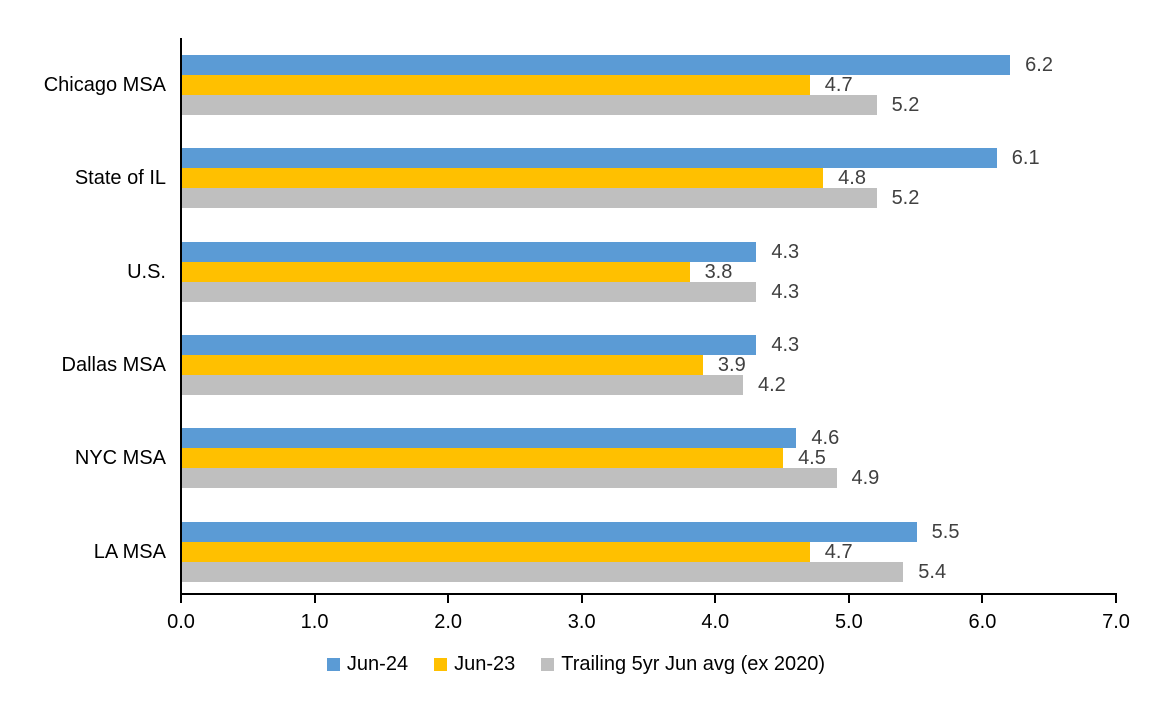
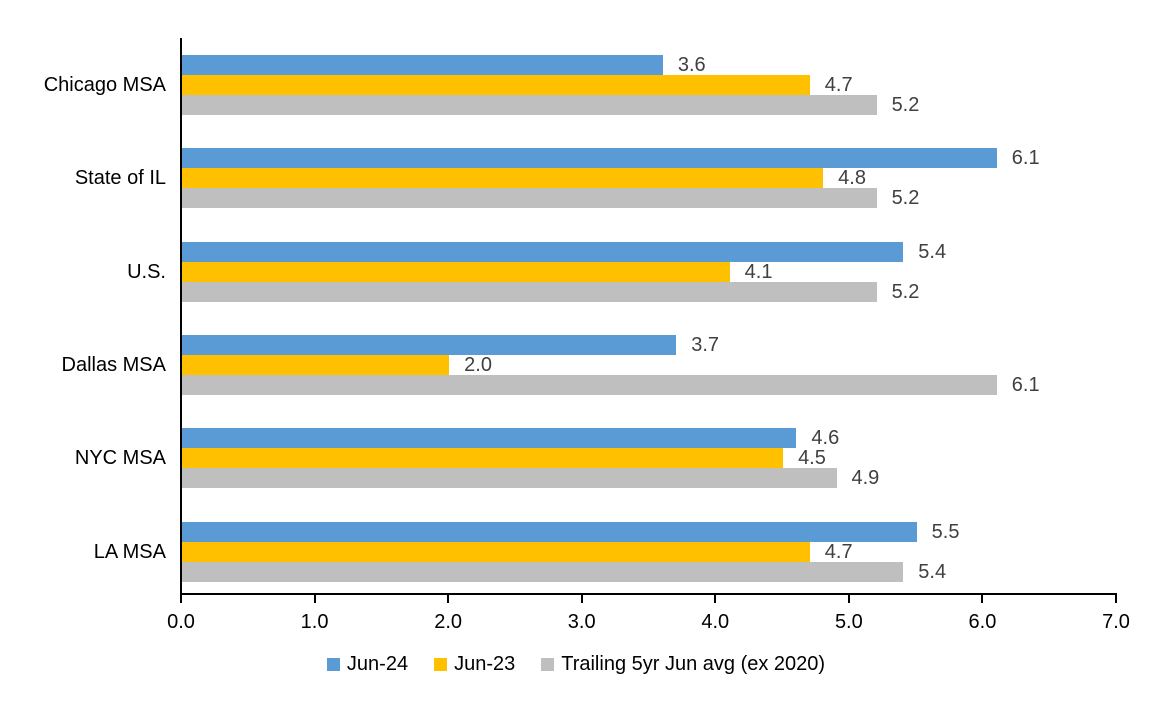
Jun-24/Chicago MSA: 6.2 -> 3.6
Jun-24/U.S.: 4.3 -> 5.4
Jun-23/U.S.: 3.8 -> 4.1
Trailing 5yr Jun avg (ex 2020)/U.S.: 4.3 -> 5.2
Jun-24/Dallas MSA: 4.3 -> 3.7
Jun-23/Dallas MSA: 3.9 -> 2.0
Trailing 5yr Jun avg (ex 2020)/Dallas MSA: 4.2 -> 6.1
